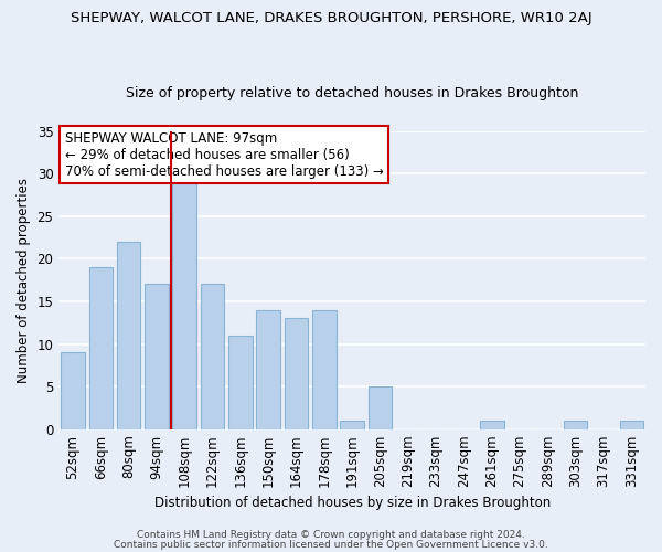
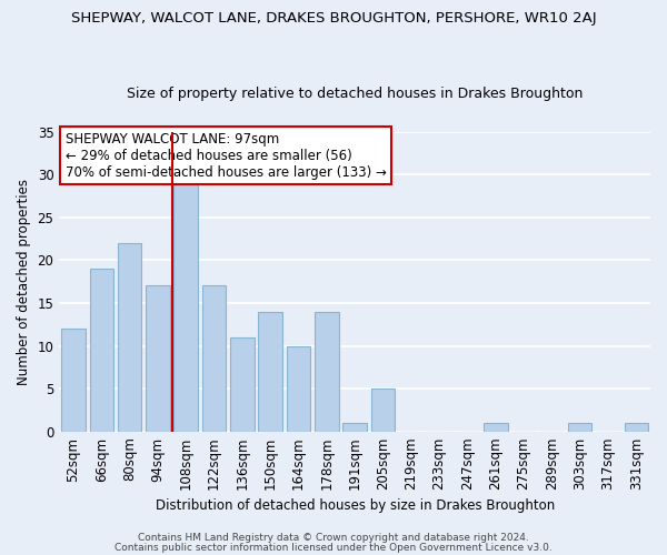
52sqm: 9 -> 12
164sqm: 13 -> 10
